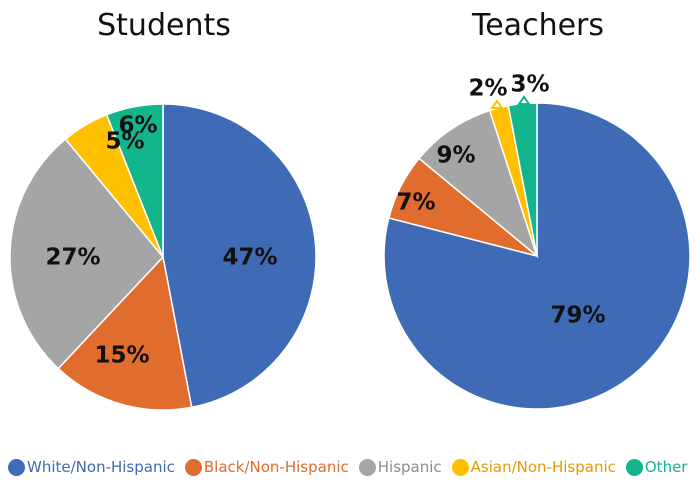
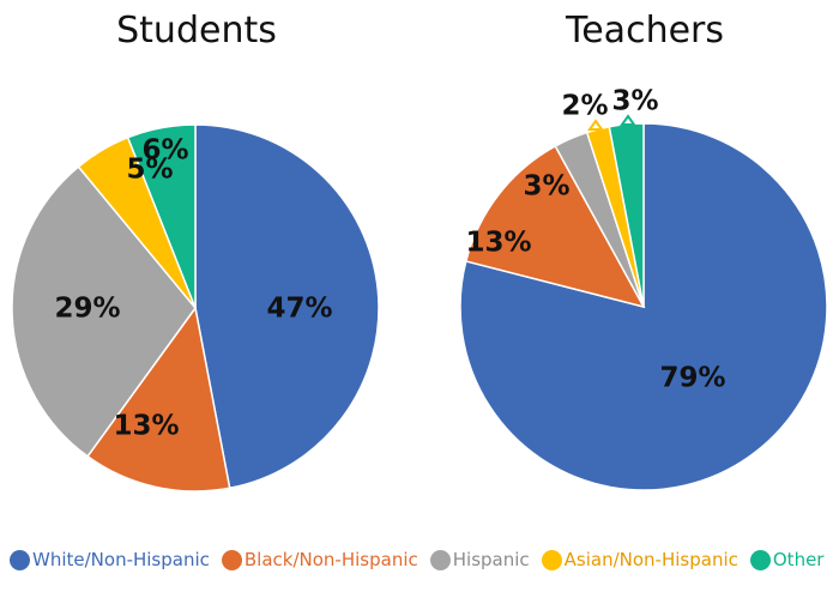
Students/Black/Non-Hispanic: 15% -> 13%
Students/Hispanic: 27% -> 29%
Teachers/Black/Non-Hispanic: 7% -> 13%
Teachers/Hispanic: 9% -> 3%
